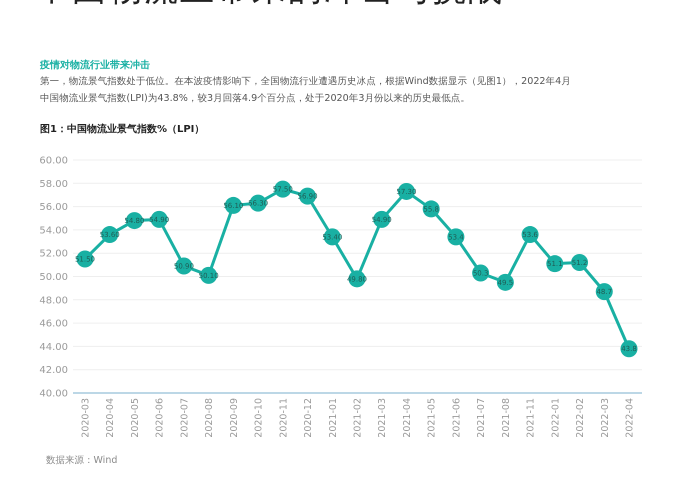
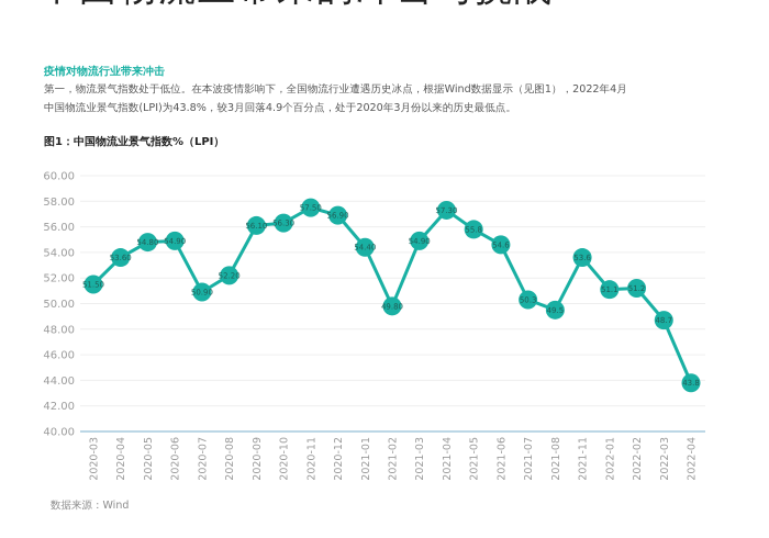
2020-08: 50.10 -> 52.20
2021-01: 53.40 -> 54.40
2021-06: 53.4 -> 54.6
